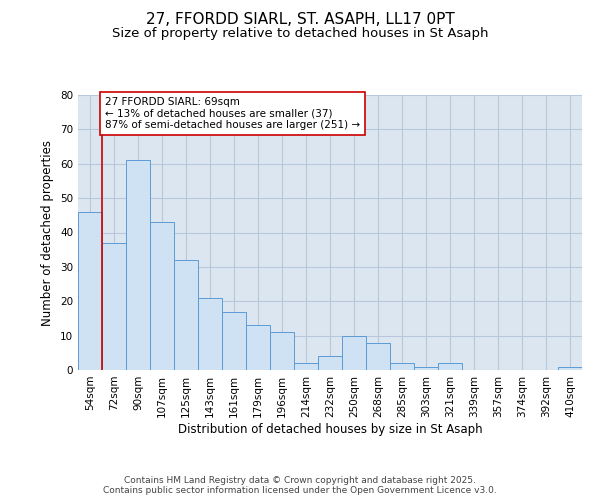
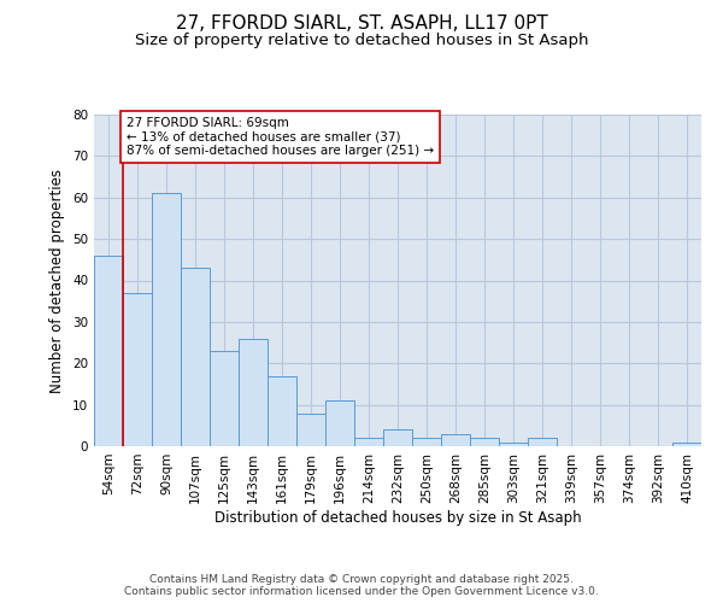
125sqm: 32 -> 23
143sqm: 21 -> 26
179sqm: 13 -> 8
250sqm: 10 -> 2
268sqm: 8 -> 3
